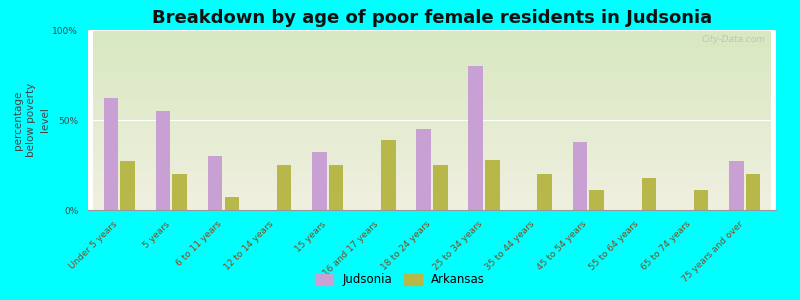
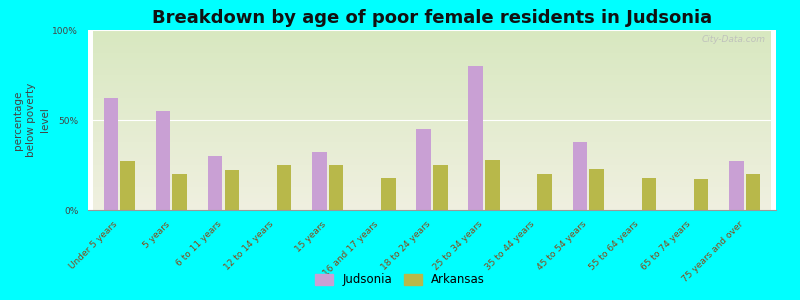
Arkansas/6 to 11 years: 7% -> 22%
Arkansas/16 and 17 years: 39% -> 18%
Arkansas/45 to 54 years: 11% -> 23%
Arkansas/65 to 74 years: 11% -> 17%
